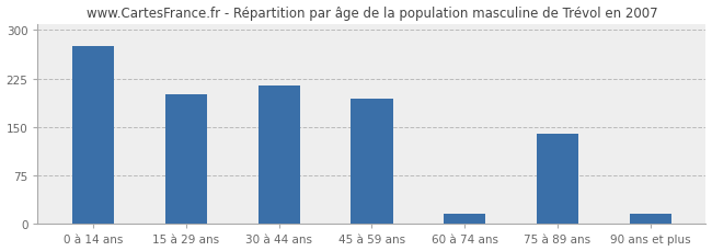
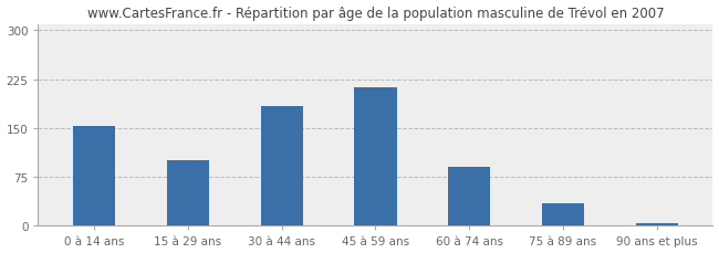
0 à 14 ans: 276 -> 154
15 à 29 ans: 200 -> 100
30 à 44 ans: 214 -> 183
45 à 59 ans: 194 -> 213
60 à 74 ans: 16 -> 90
75 à 89 ans: 140 -> 35
90 ans et plus: 16 -> 4
